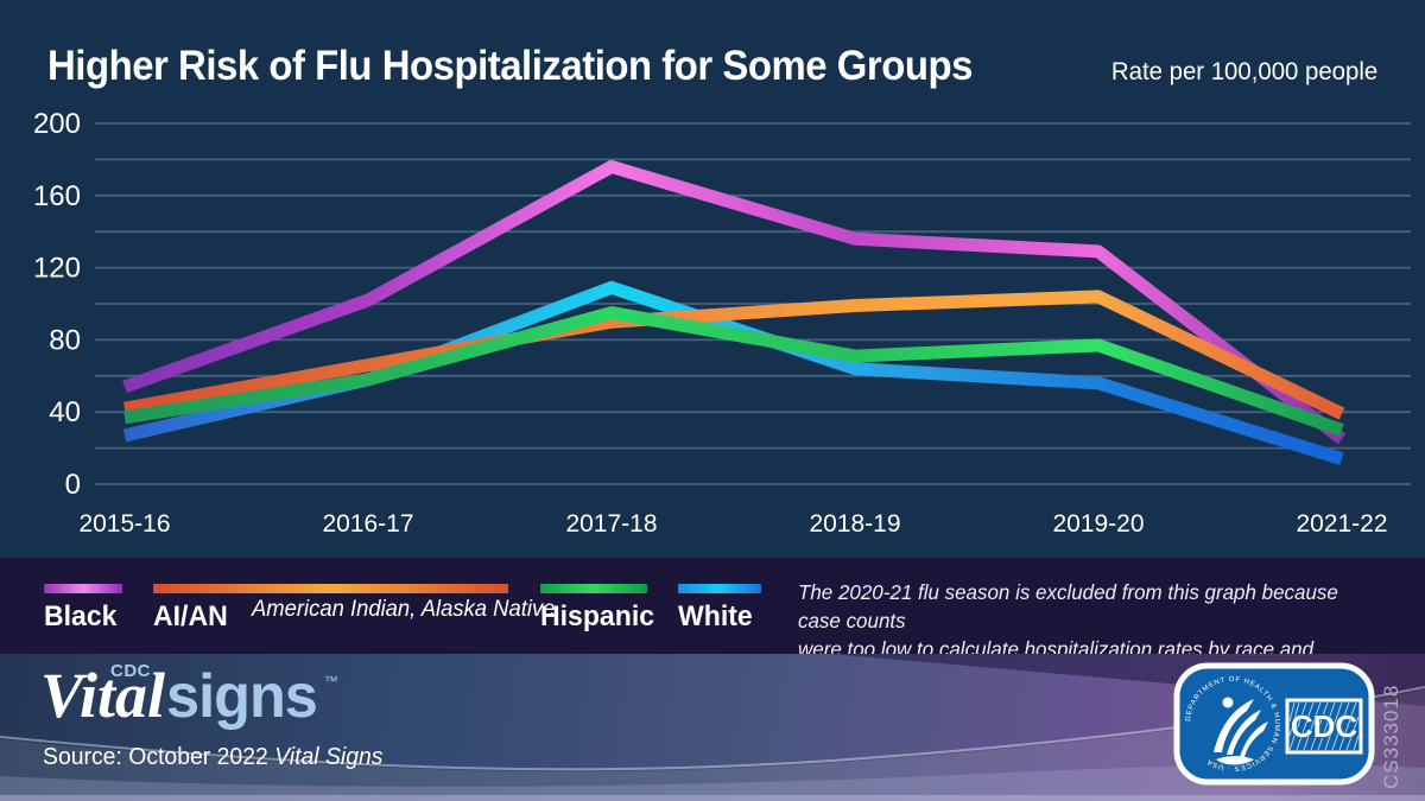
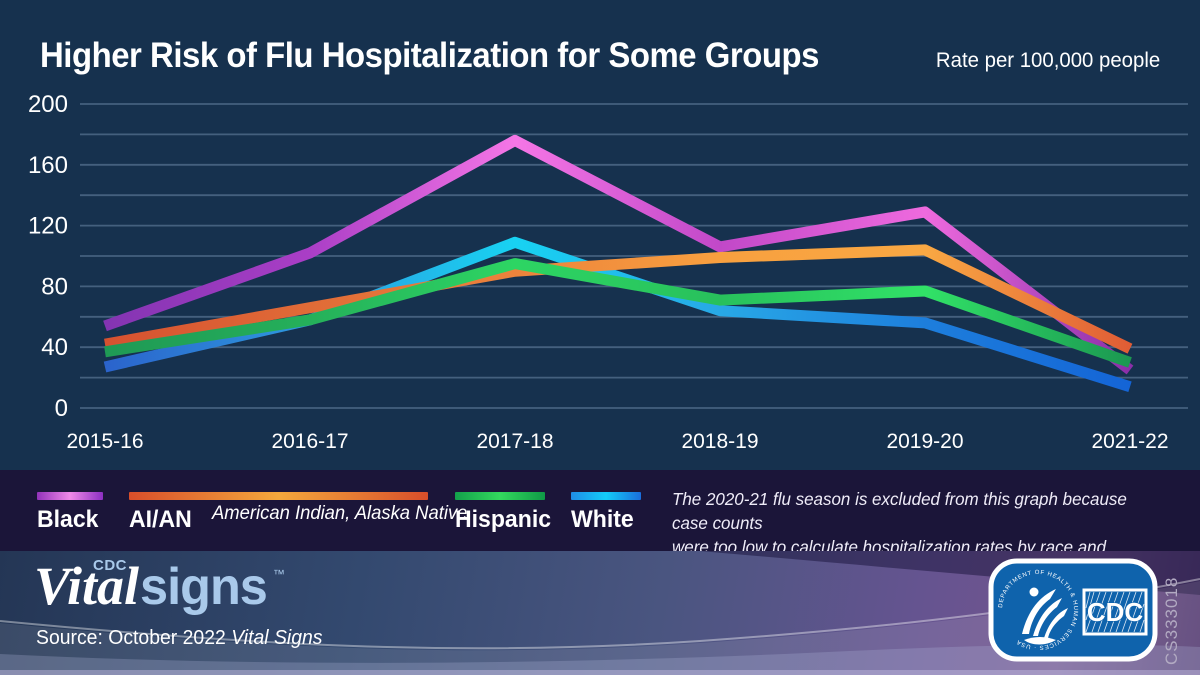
Black/2018-19: 136 -> 106
